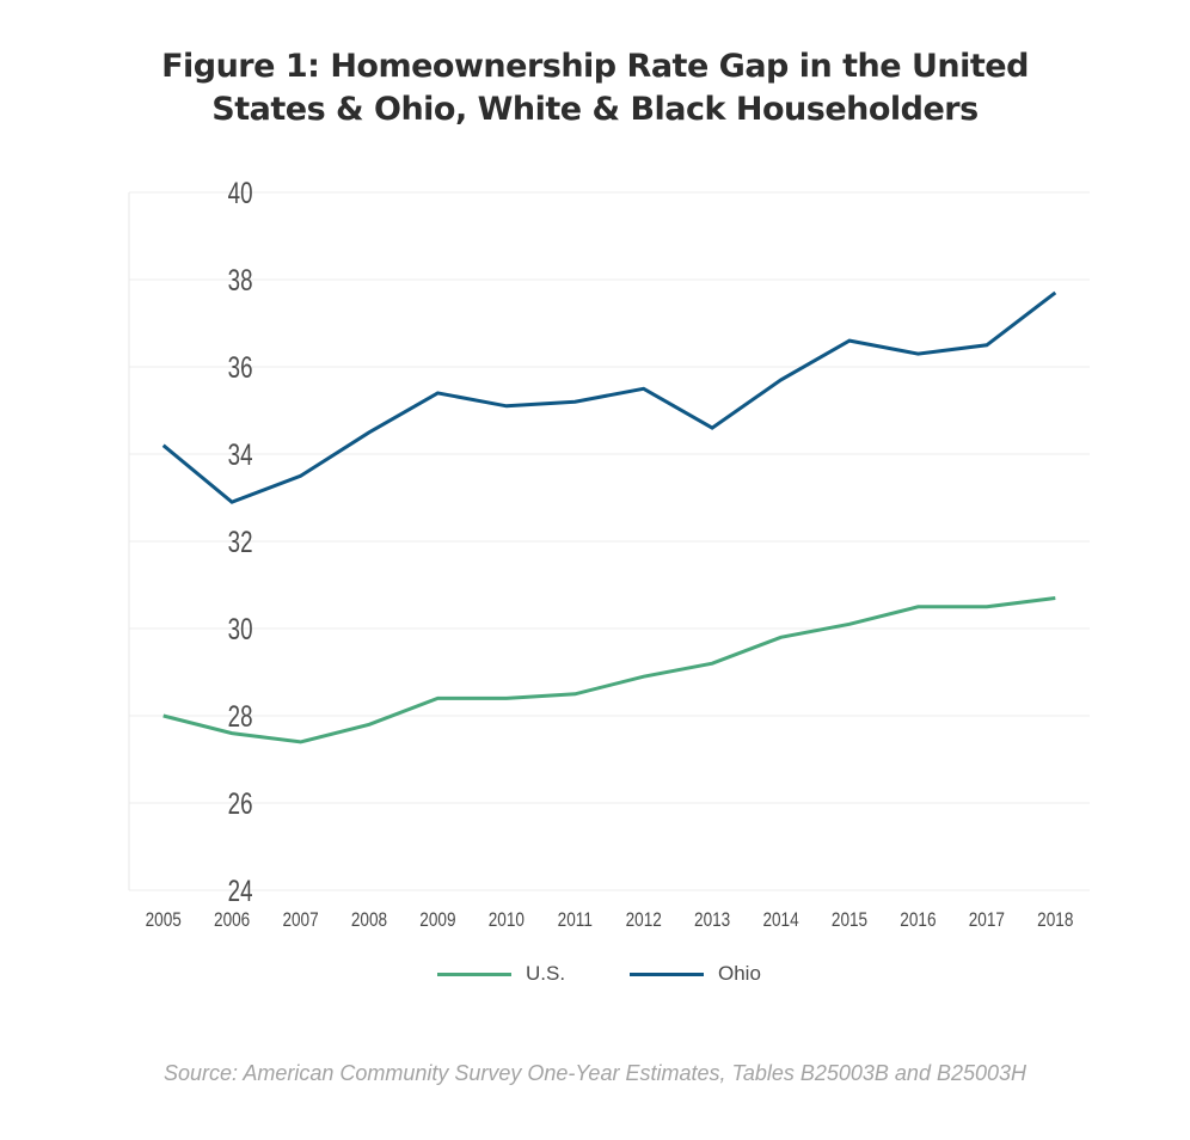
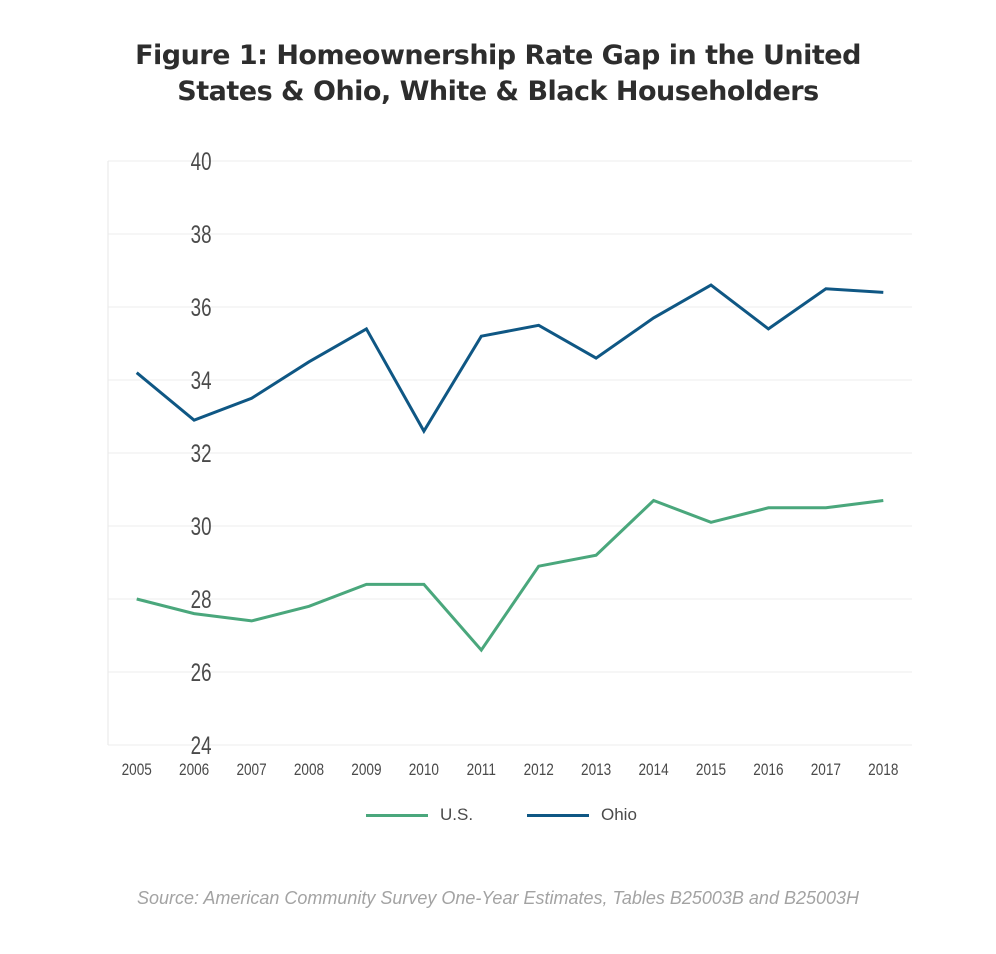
Ohio/2010: 35.1 -> 32.6
U.S./2011: 28.5 -> 26.6
U.S./2014: 29.8 -> 30.7
Ohio/2016: 36.3 -> 35.4
Ohio/2018: 37.7 -> 36.4
